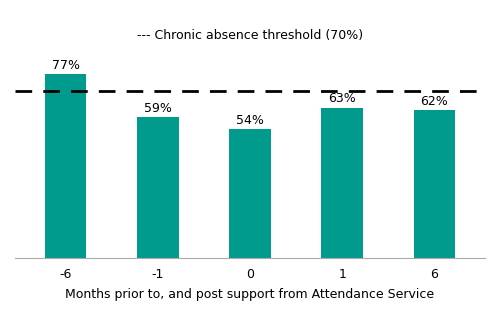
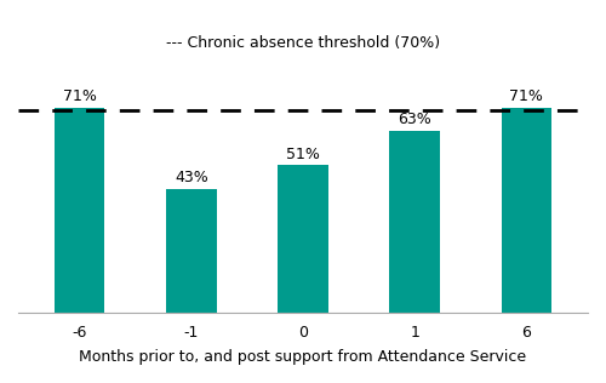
-6: 77% -> 71%
-1: 59% -> 43%
0: 54% -> 51%
6: 62% -> 71%
